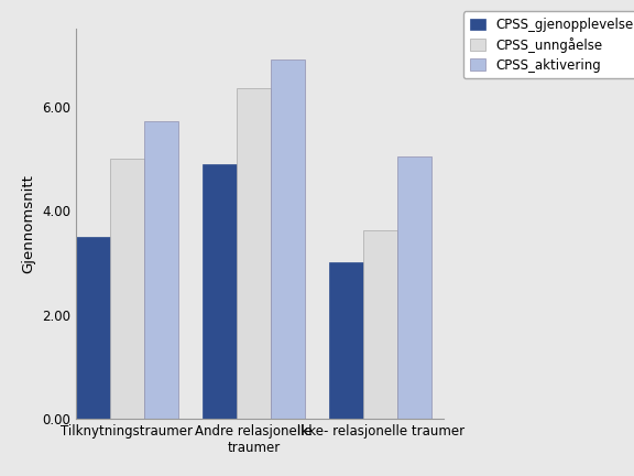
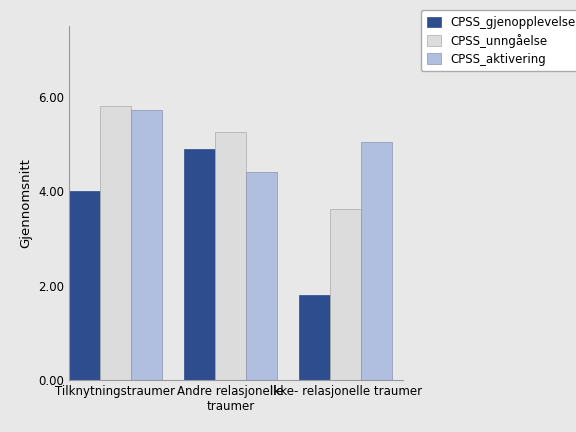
CPSS_gjenopplevelse/Tilknytningstraumer: 3.5 -> 4.0
CPSS_unngåelse/Tilknytningstraumer: 5.00 -> 5.80
CPSS_unngåelse/Andre relasjonelle traumer: 6.35 -> 5.25
CPSS_aktivering/Andre relasjonelle traumer: 6.90 -> 4.40
CPSS_gjenopplevelse/Ikke- relasjonelle traumer: 3.0 -> 1.8
